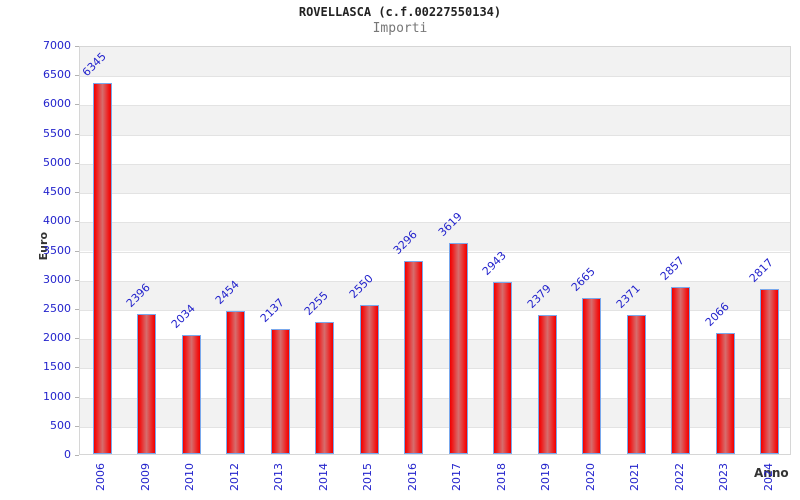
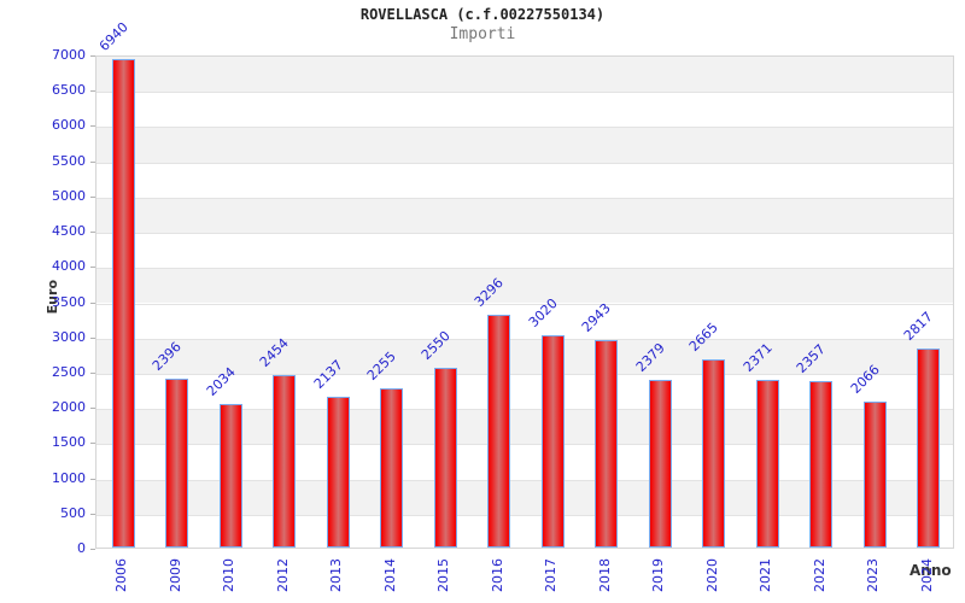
2006: 6345 -> 6940
2017: 3619 -> 3020
2022: 2857 -> 2357
